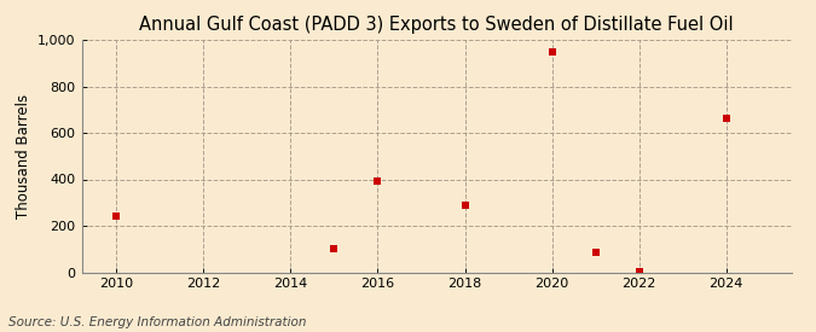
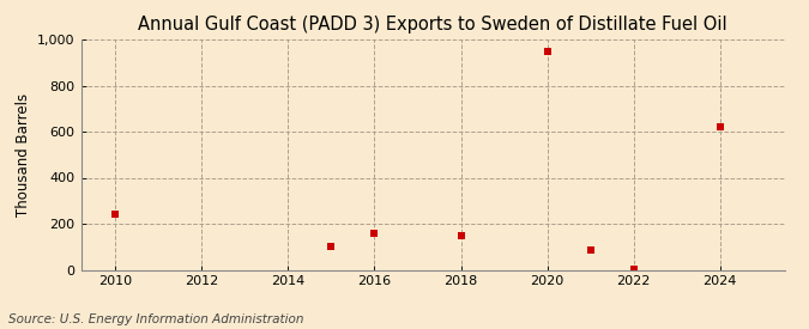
2016: 390 -> 160
2018: 290 -> 150
2024: 660 -> 620
